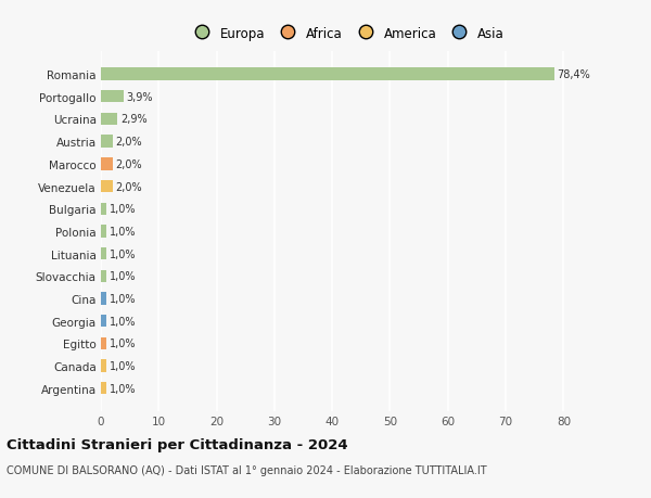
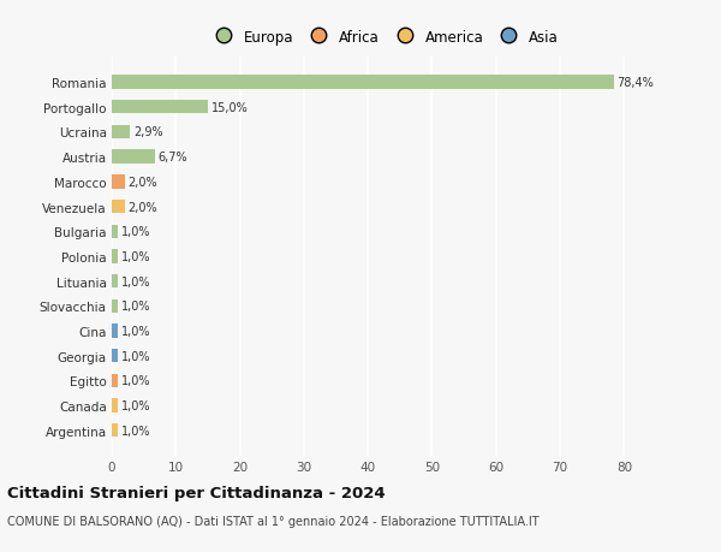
Portogallo: 3,9% -> 15,0%
Austria: 2,0% -> 6,7%
